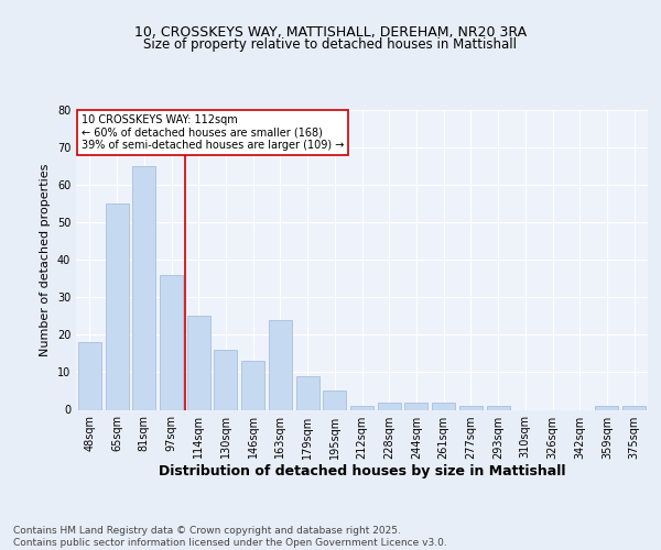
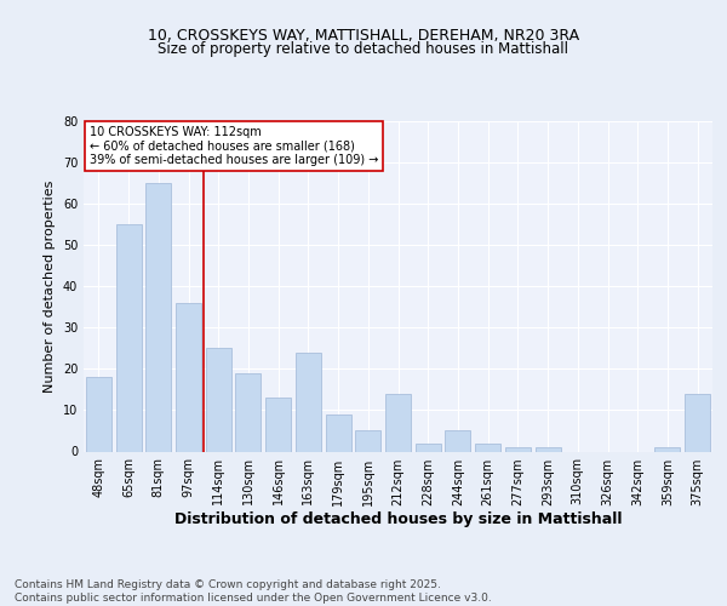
130sqm: 16 -> 19
212sqm: 1 -> 14
244sqm: 2 -> 5
375sqm: 1 -> 14
